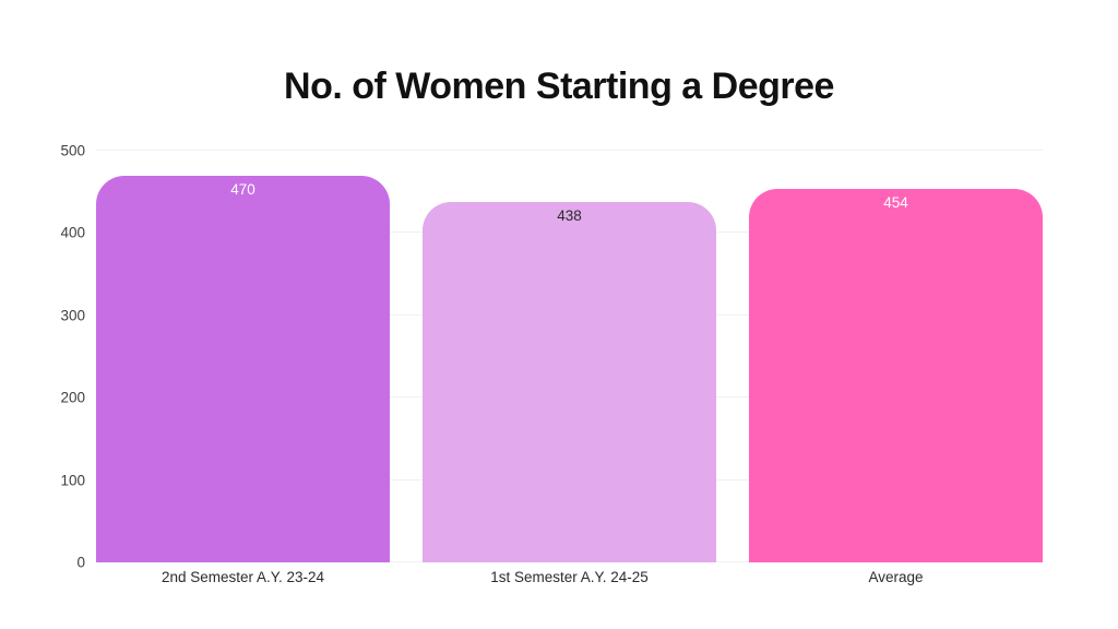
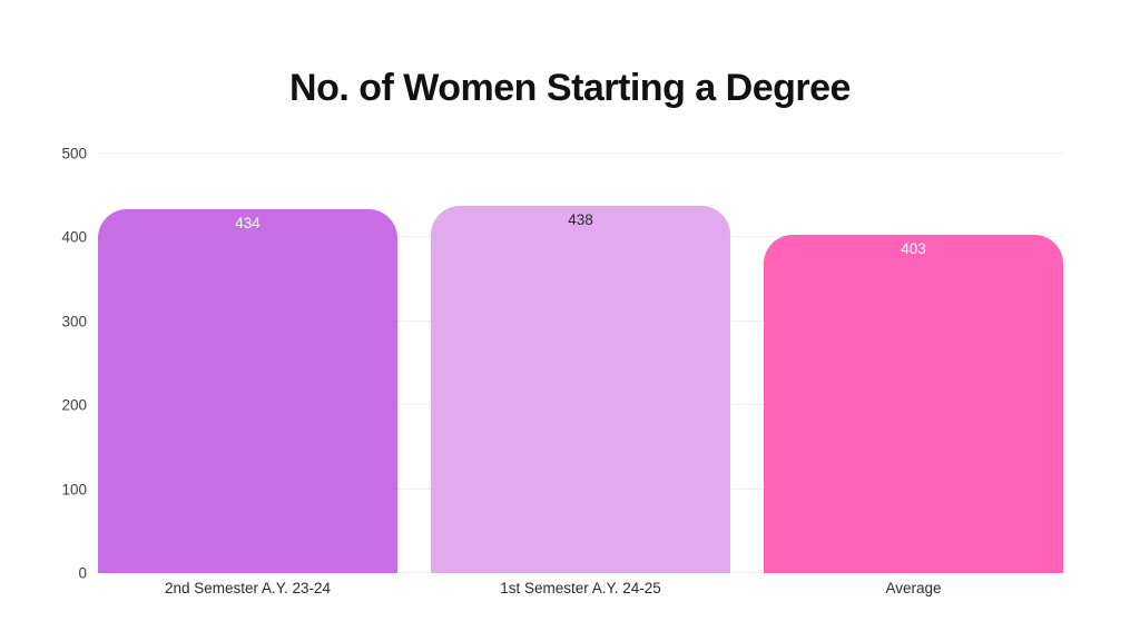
2nd Semester A.Y. 23-24: 470 -> 434
Average: 454 -> 403
